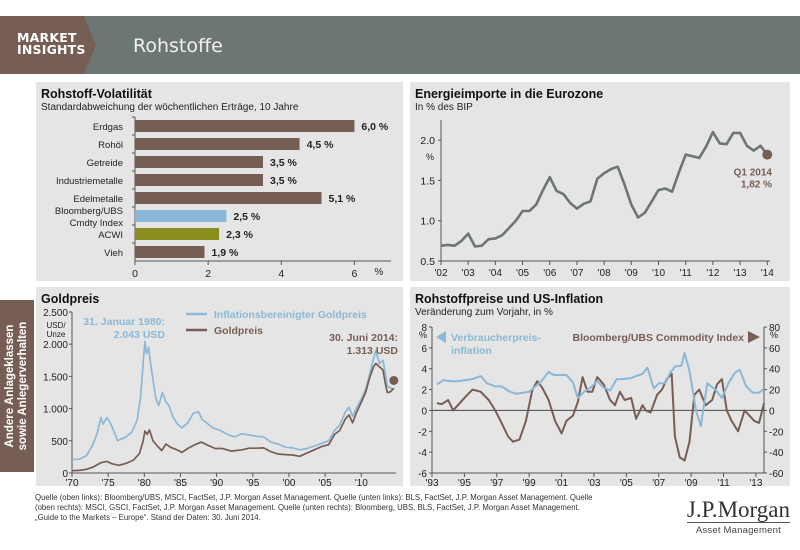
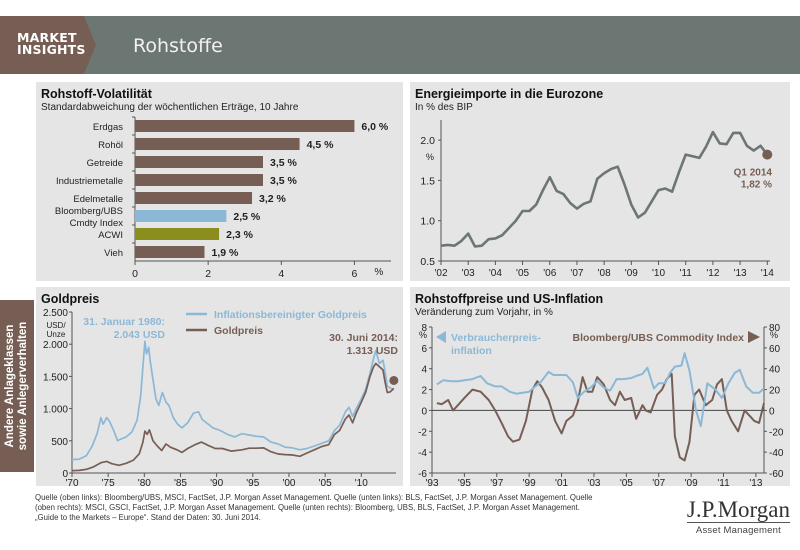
Rohstoff-Volatilität/Edelmetalle: 5,1 -> 3,2
